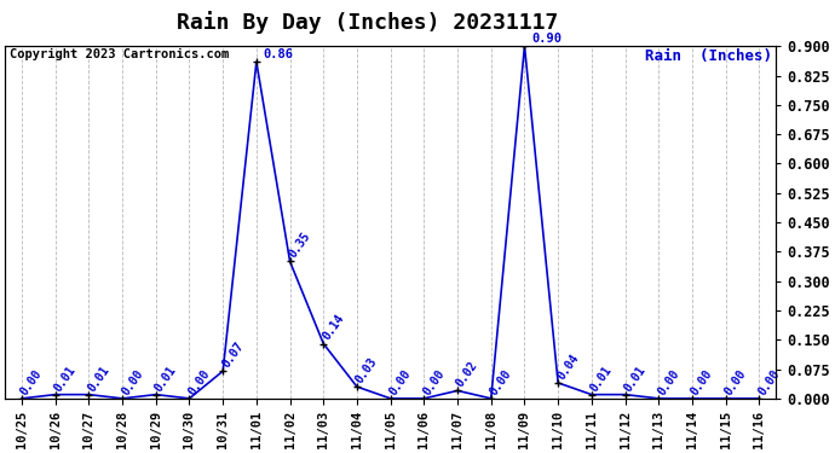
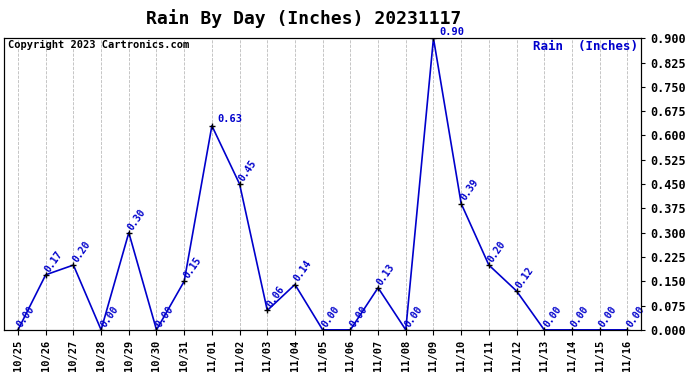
10/26: 0.01 -> 0.17
10/27: 0.01 -> 0.20
10/29: 0.01 -> 0.30
10/31: 0.07 -> 0.15
11/01: 0.86 -> 0.63
11/02: 0.35 -> 0.45
11/03: 0.14 -> 0.06
11/04: 0.03 -> 0.14
11/07: 0.02 -> 0.13
11/10: 0.04 -> 0.39
11/11: 0.01 -> 0.20
11/12: 0.01 -> 0.12
